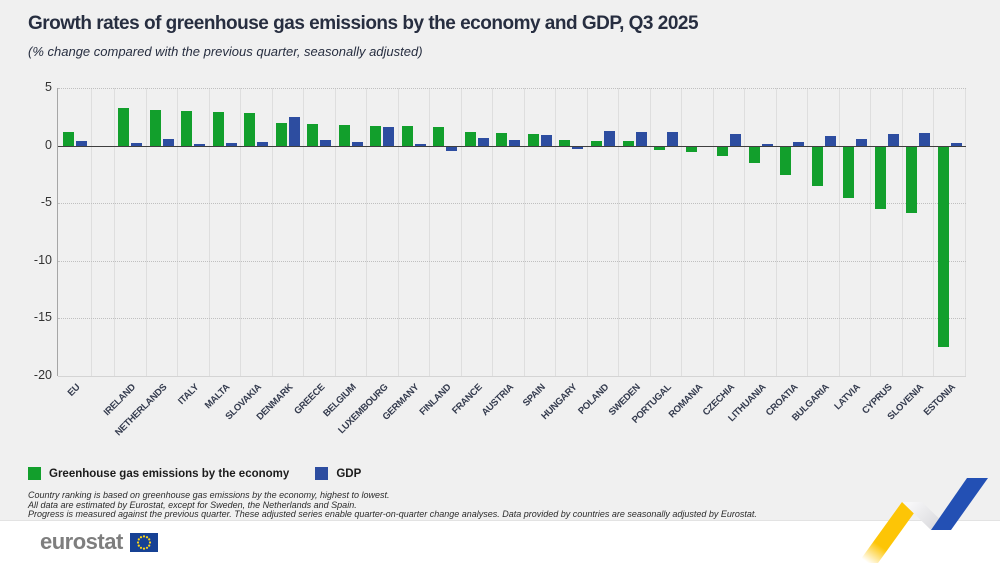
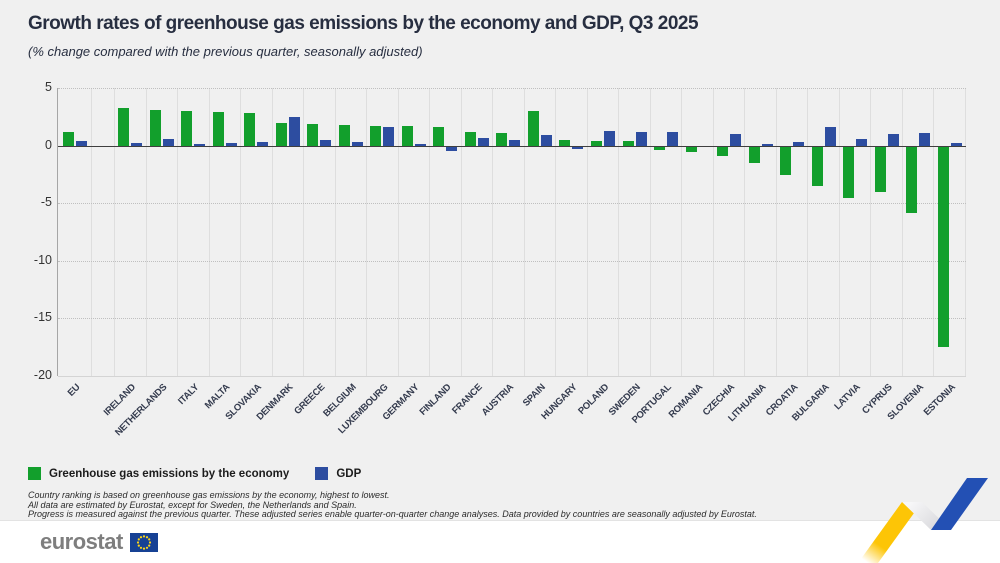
Greenhouse gas emissions by the economy/Spain: 1.0 -> 3.0
GDP/Bulgaria: 0.8 -> 1.6
Greenhouse gas emissions by the economy/Cyprus: -5.4 -> -3.9
